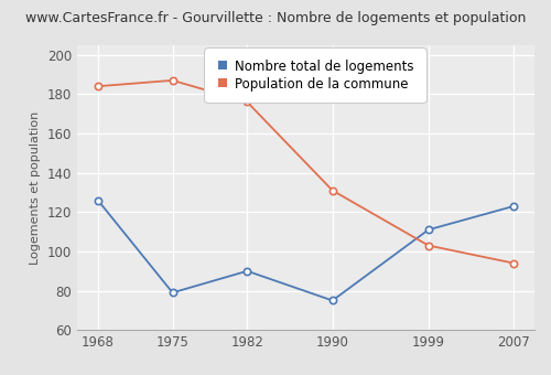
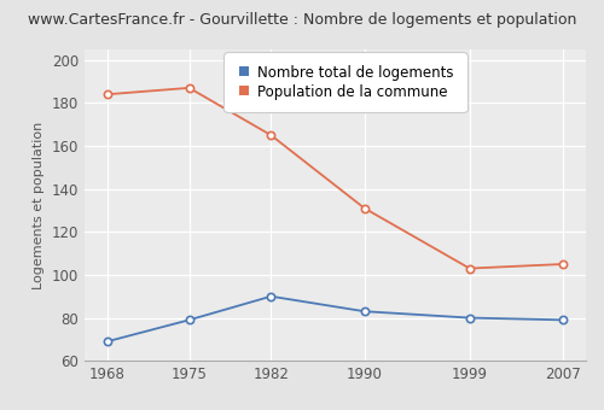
Nombre total de logements/1968: 126 -> 69
Population de la commune/1982: 176 -> 165
Nombre total de logements/1990: 75 -> 83
Nombre total de logements/1999: 111 -> 80
Nombre total de logements/2007: 123 -> 79
Population de la commune/2007: 94 -> 105
